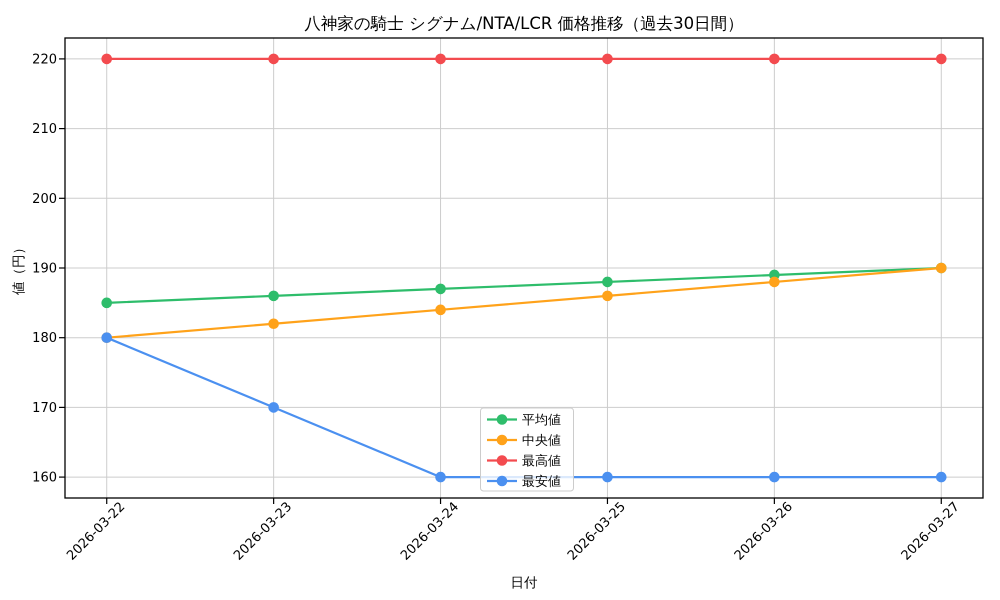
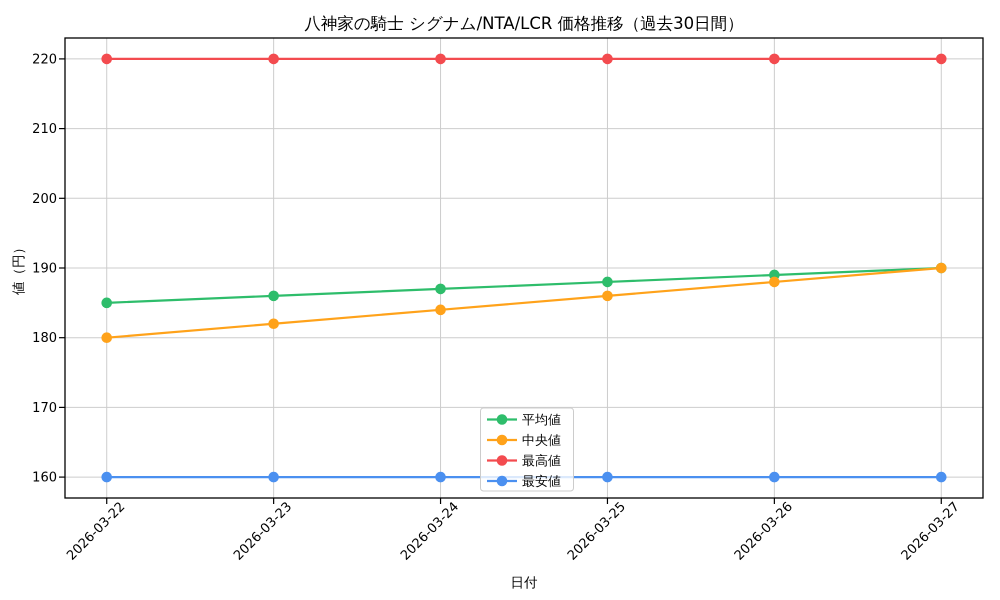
最安値/2026-03-22: 180 -> 160
最安値/2026-03-23: 170 -> 160
